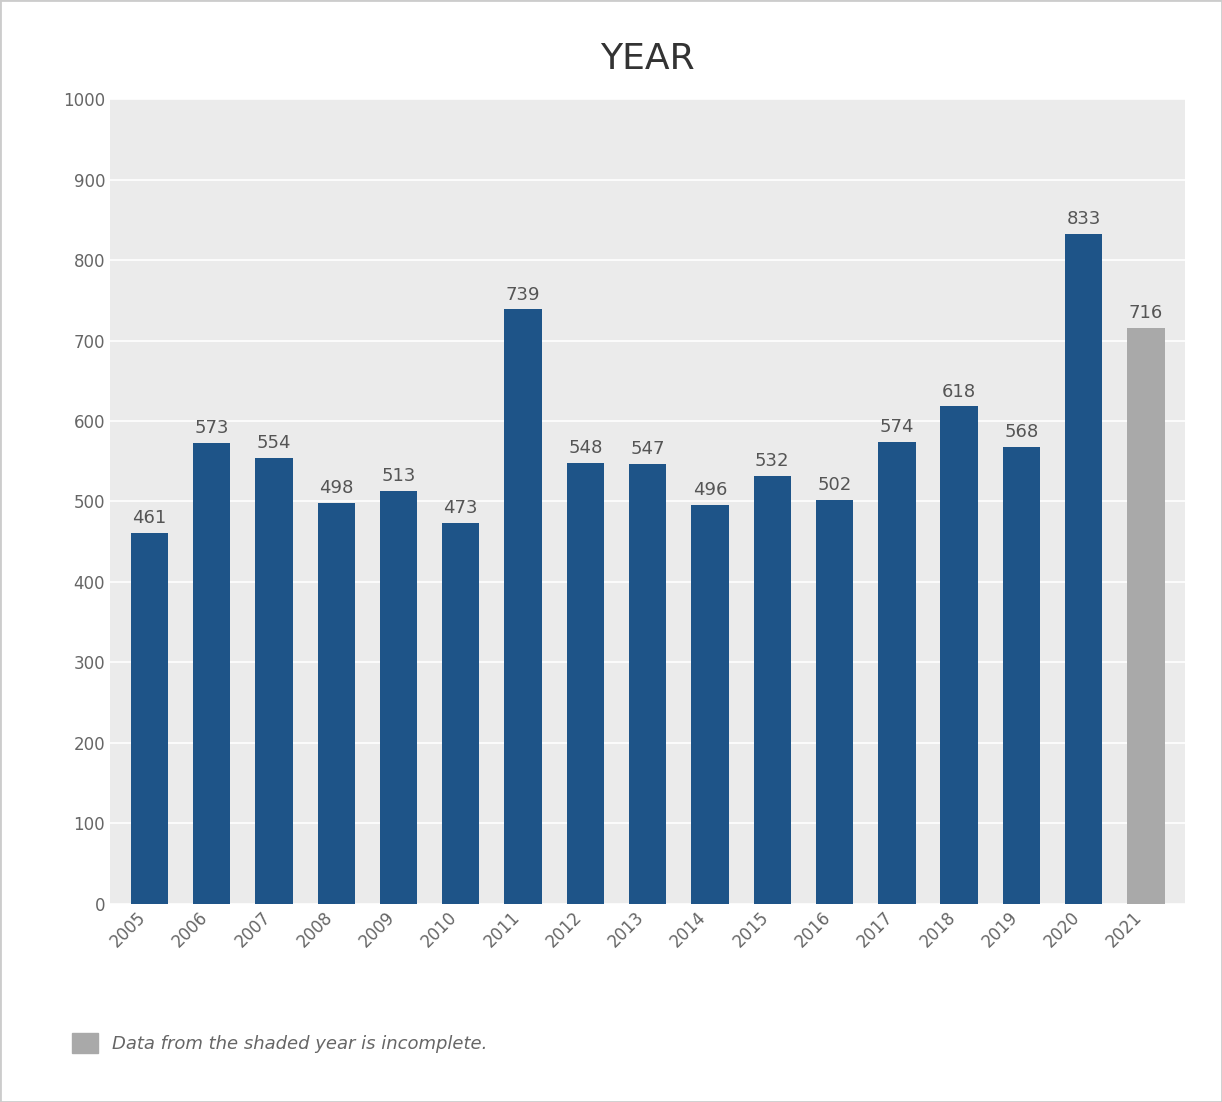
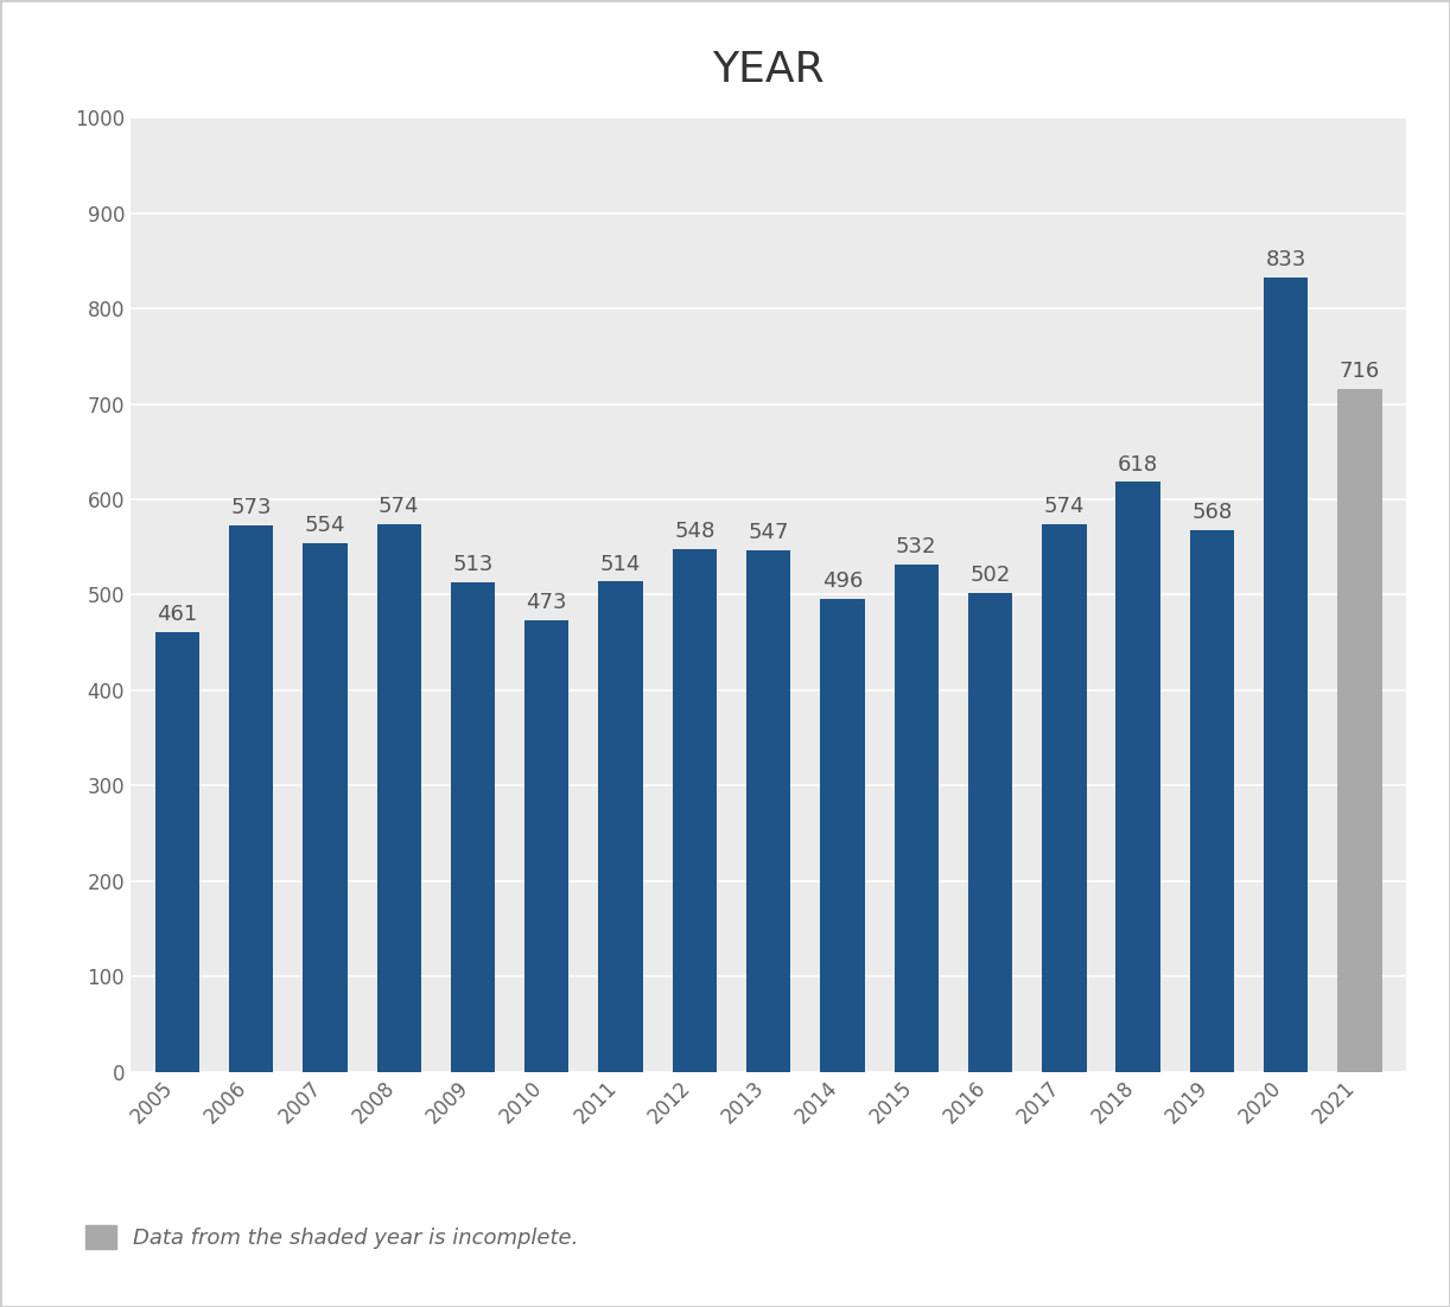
2008: 498 -> 574
2011: 739 -> 514
